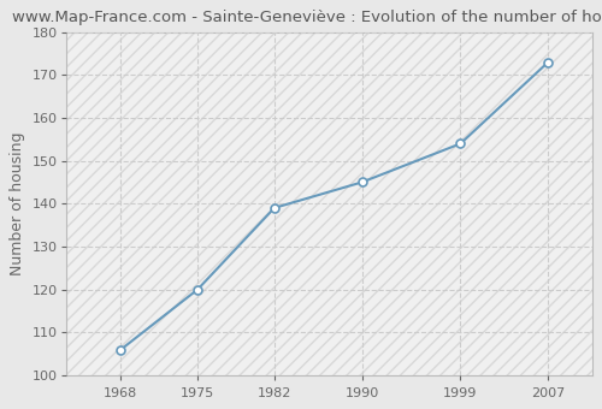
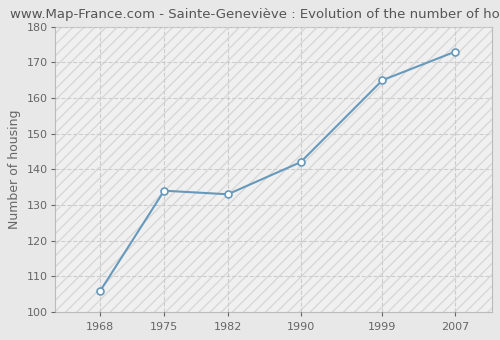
1975: 120 -> 134
1982: 139 -> 133
1990: 145 -> 142
1999: 154 -> 165
